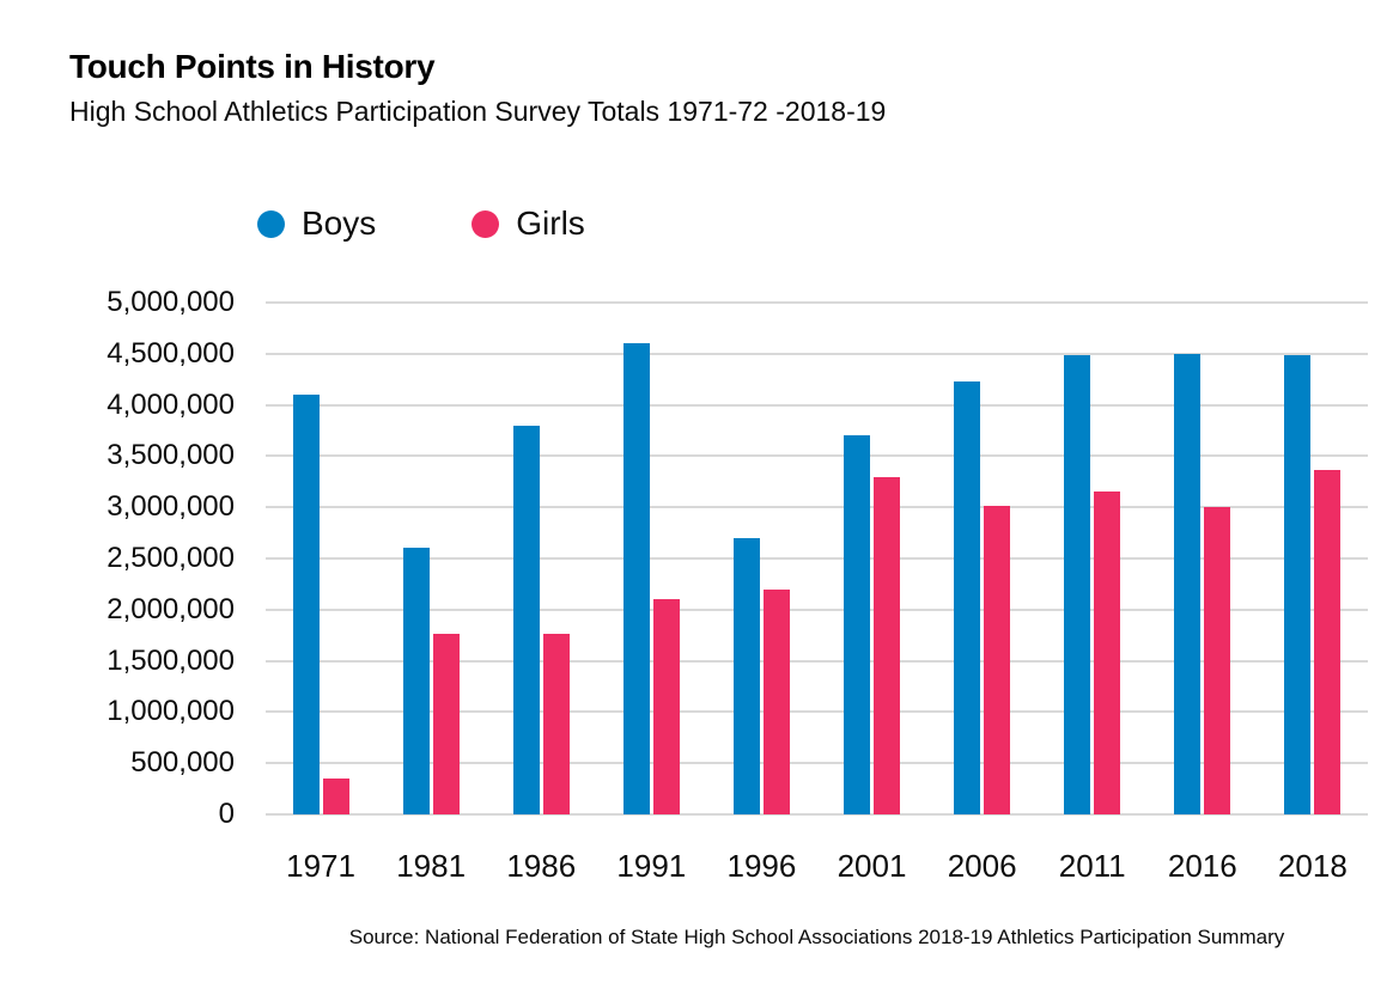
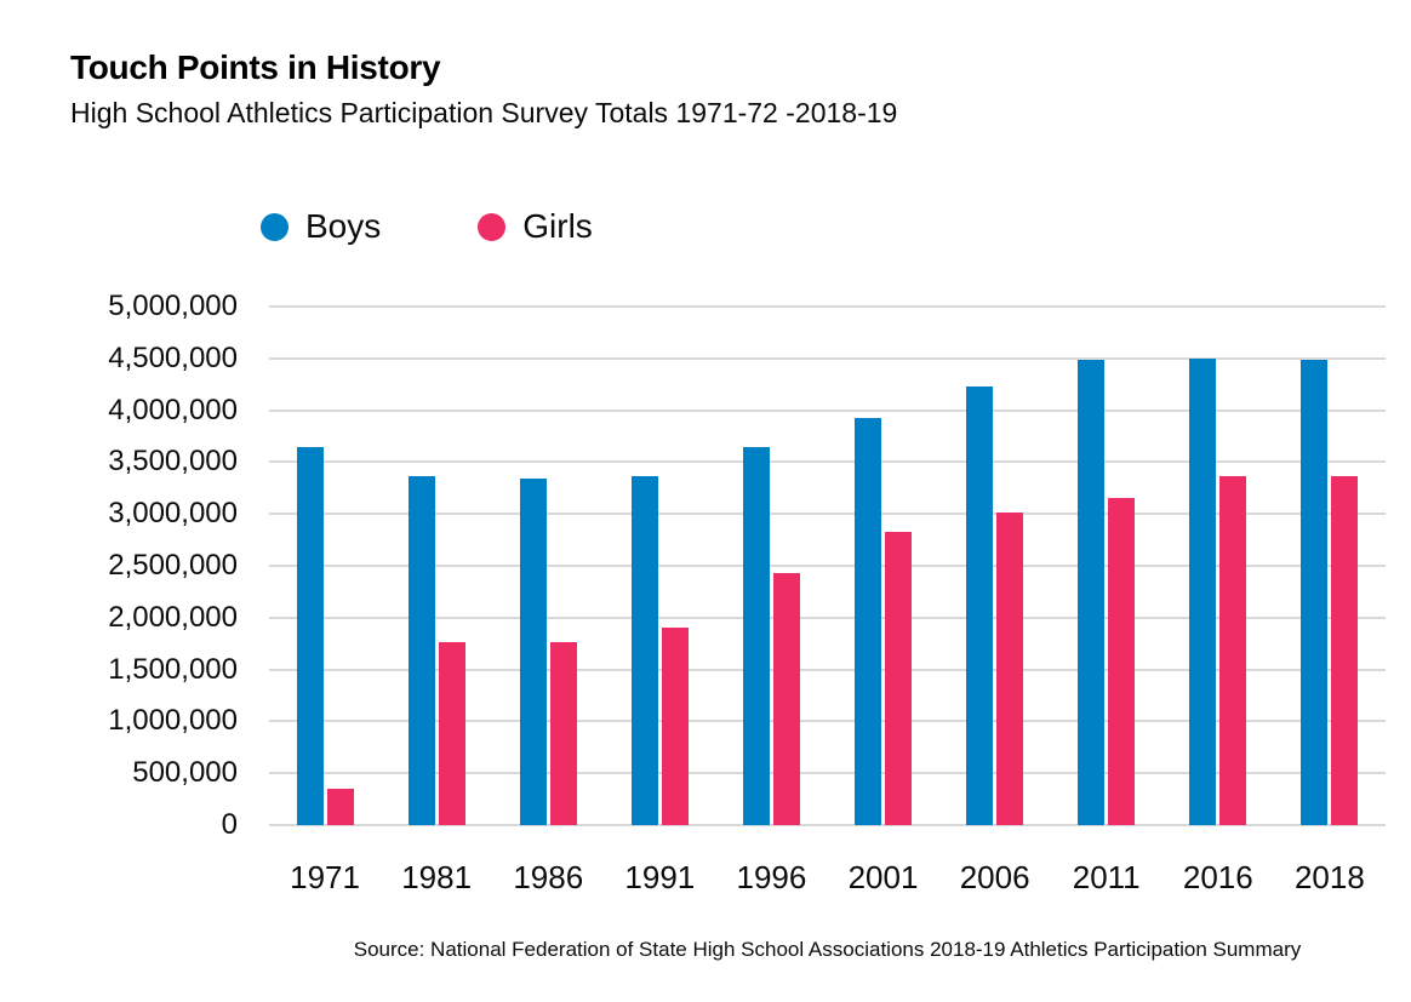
Boys/1971: 4100000 -> 3600000
Boys/1981: 2600000 -> 3400000
Boys/1986: 3800000 -> 3300000
Boys/1991: 4600000 -> 3400000
Girls/1991: 2100000 -> 1900000
Boys/1996: 2700000 -> 3600000
Girls/1996: 2200000 -> 2400000
Boys/2001: 3700000 -> 3900000
Girls/2001: 3300000 -> 2800000
Girls/2016: 3000000 -> 3400000
